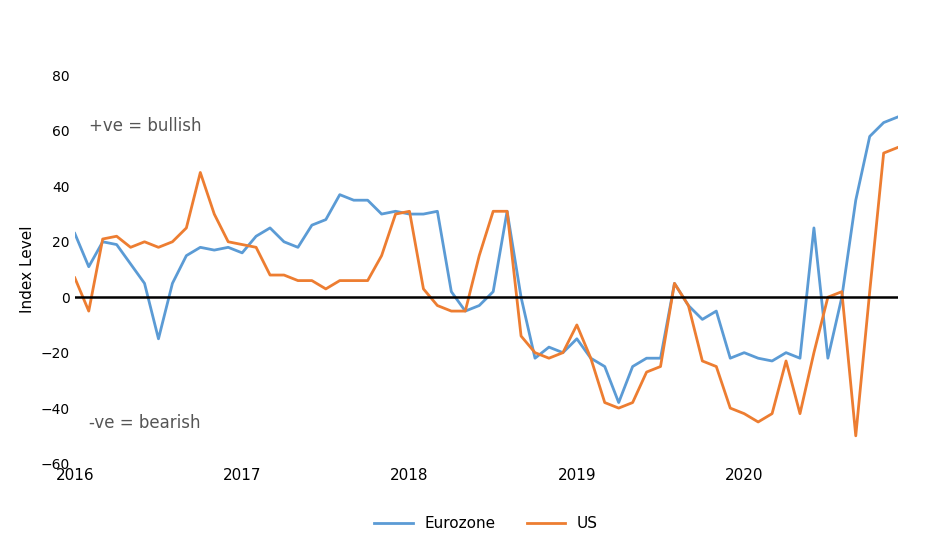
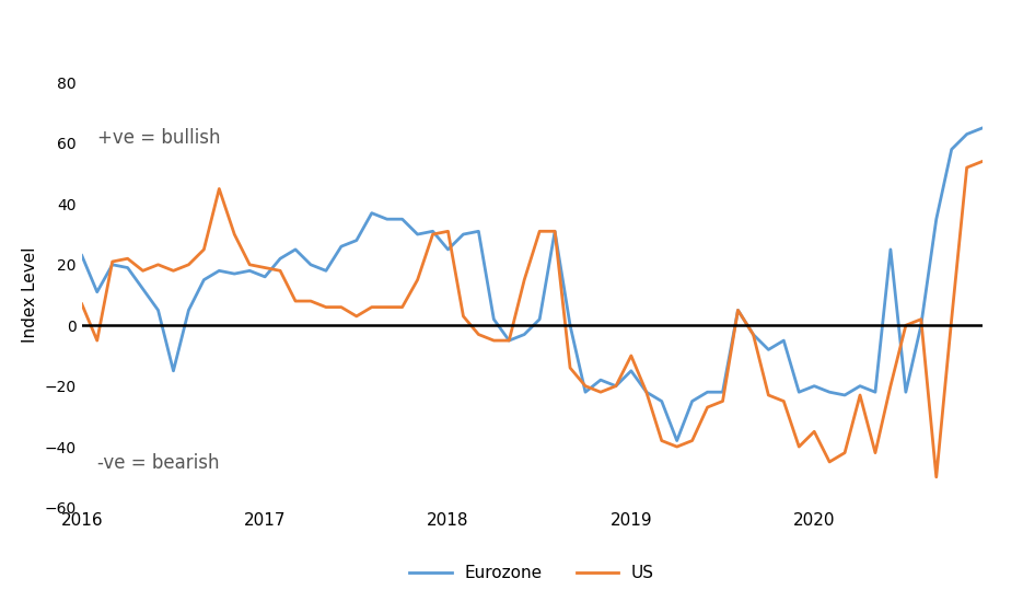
Eurozone/2018: 30 -> 25
US/2020: -42 -> -35
